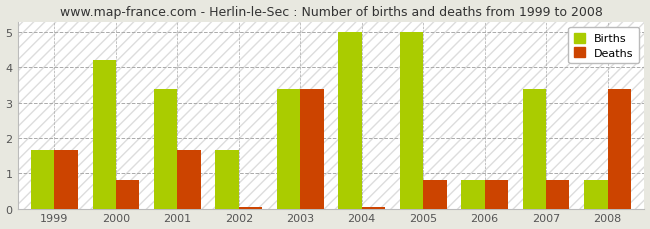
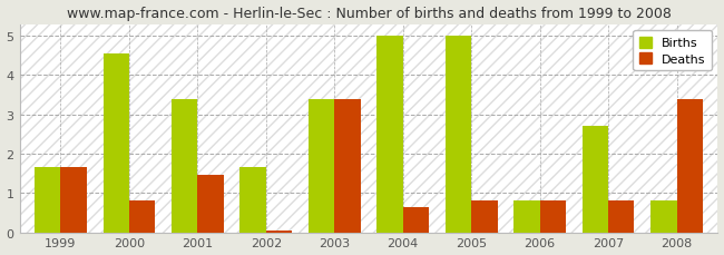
Births/2000: 4.20 -> 4.55
Deaths/2001: 1.65 -> 1.45
Deaths/2004: 0.04 -> 0.65
Births/2007: 3.40 -> 2.70
